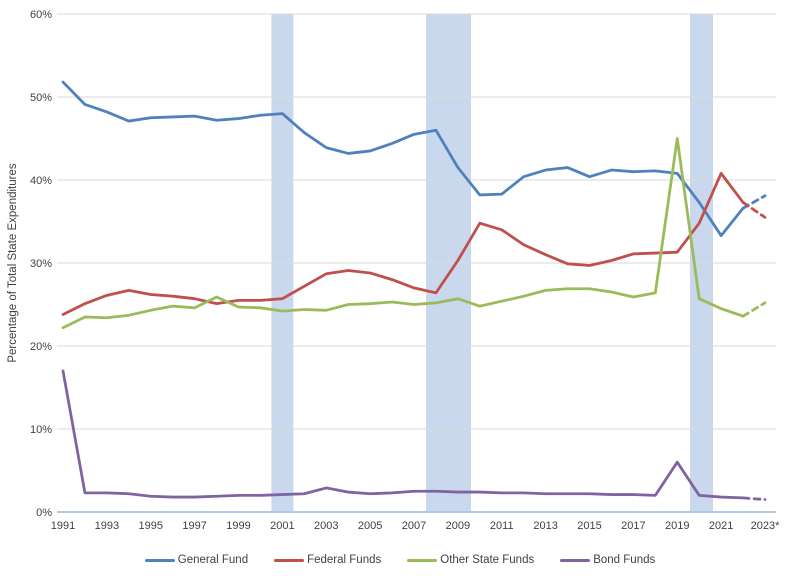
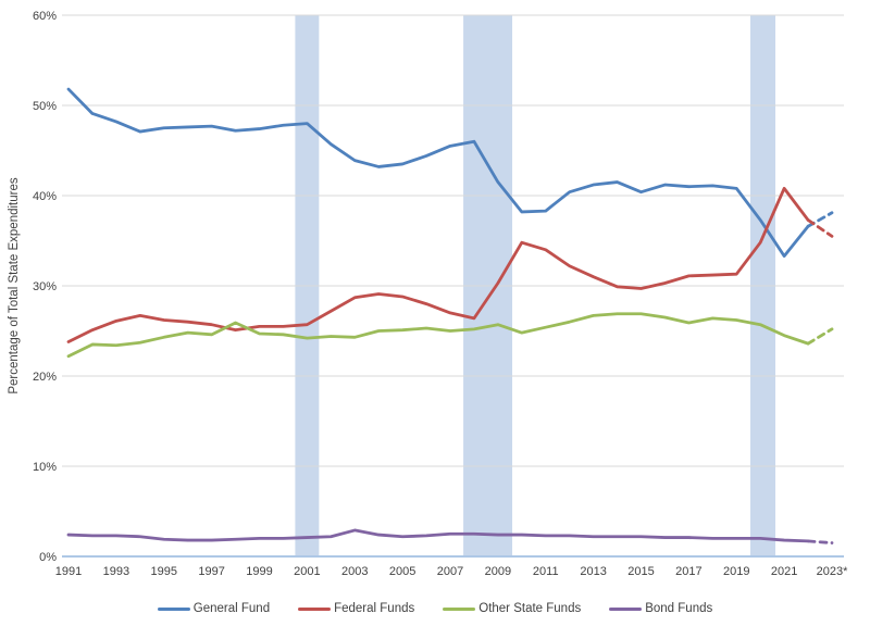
Bond Funds/1991: 17% -> 2%
Other State Funds/2019: 45% -> 26%
Bond Funds/2019: 6% -> 2%
